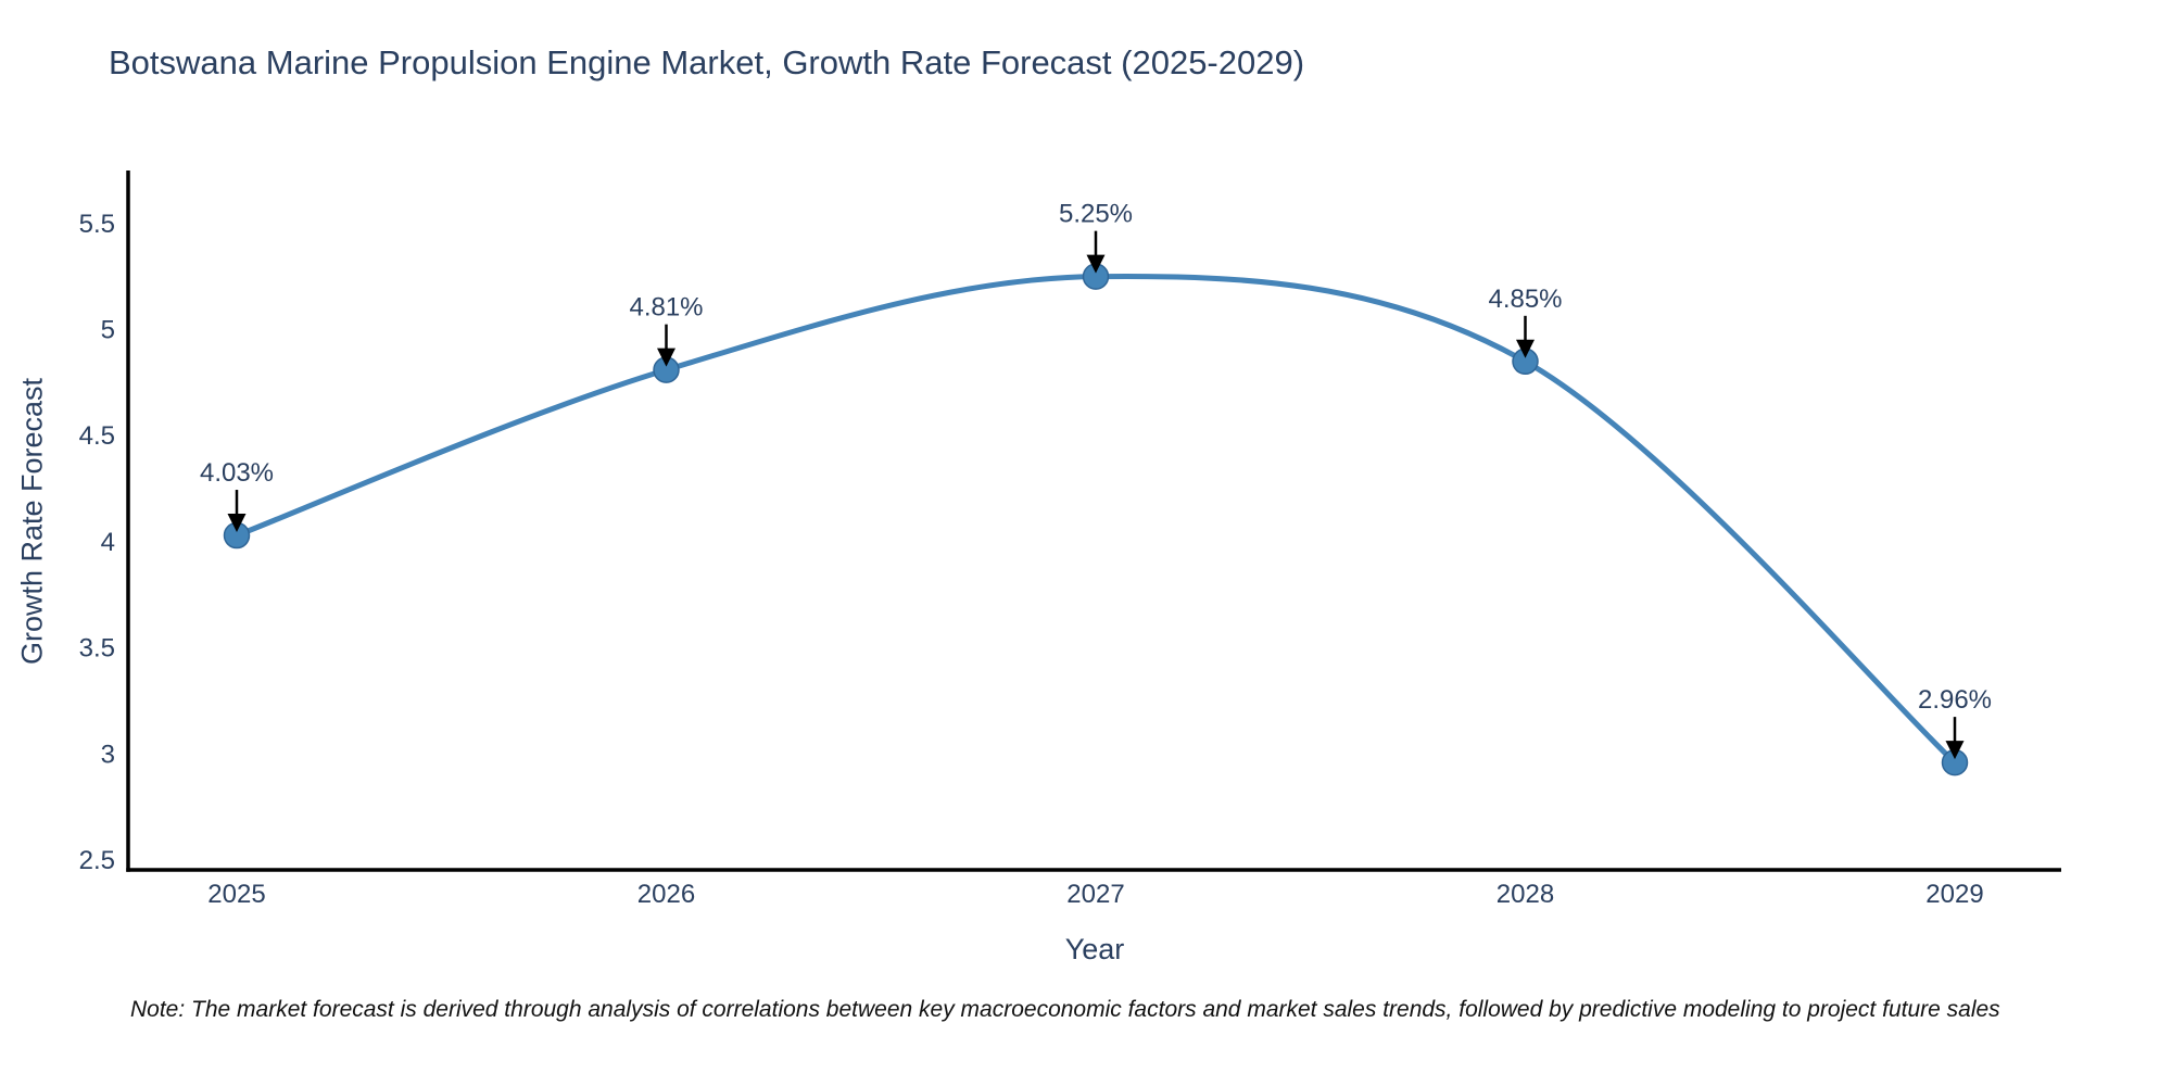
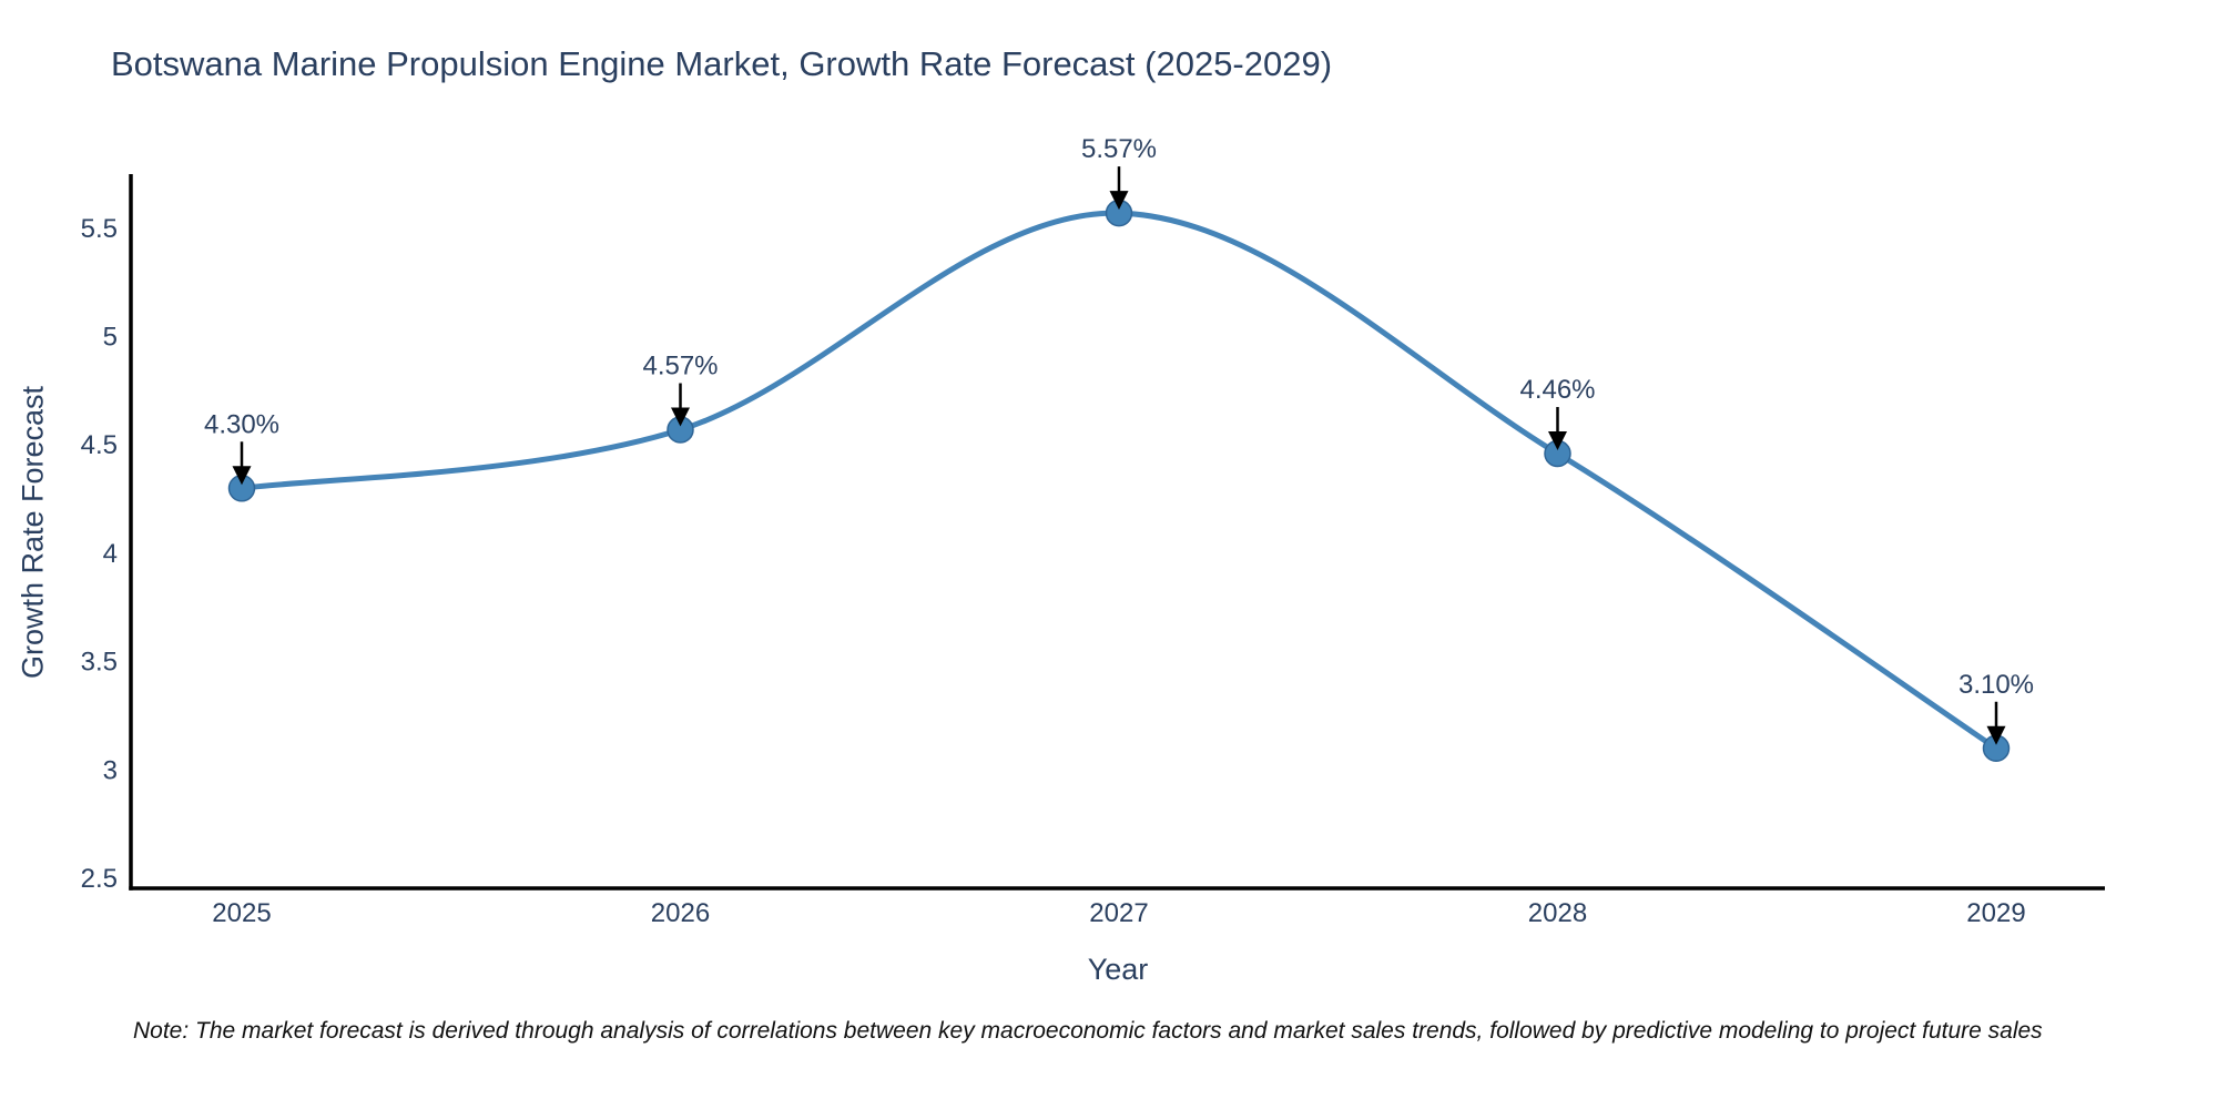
2025: 4.03% -> 4.30%
2026: 4.81% -> 4.57%
2027: 5.25% -> 5.57%
2028: 4.85% -> 4.46%
2029: 2.96% -> 3.10%
